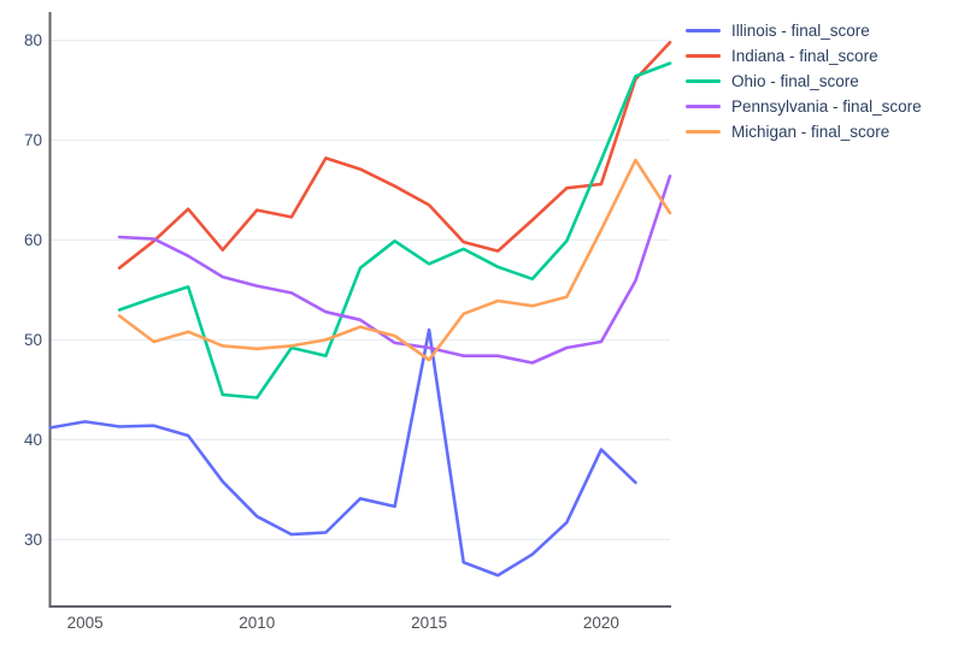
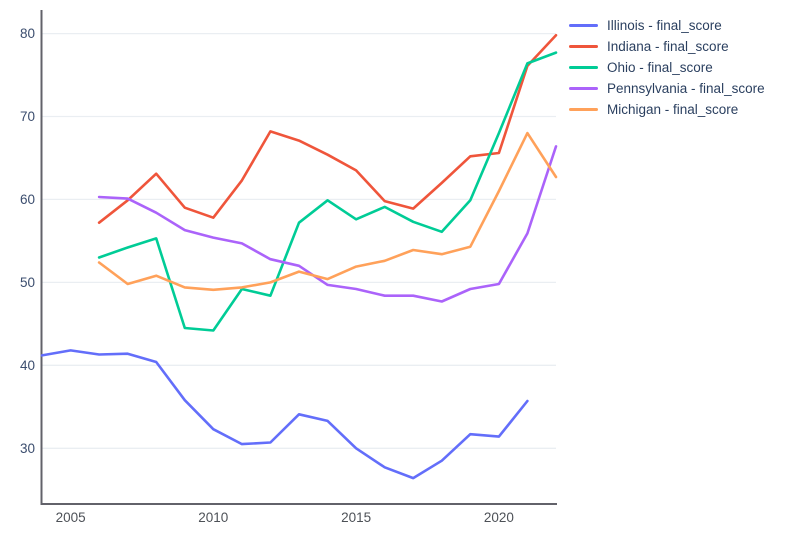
Indiana - final_score/2010: 63 -> 58
Illinois - final_score/2015: 51 -> 30
Michigan - final_score/2015: 48 -> 52
Illinois - final_score/2020: 39 -> 31
